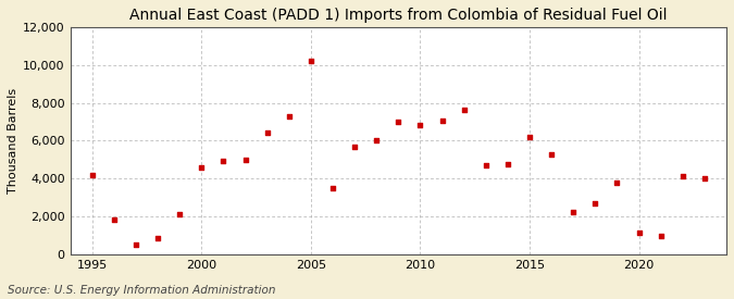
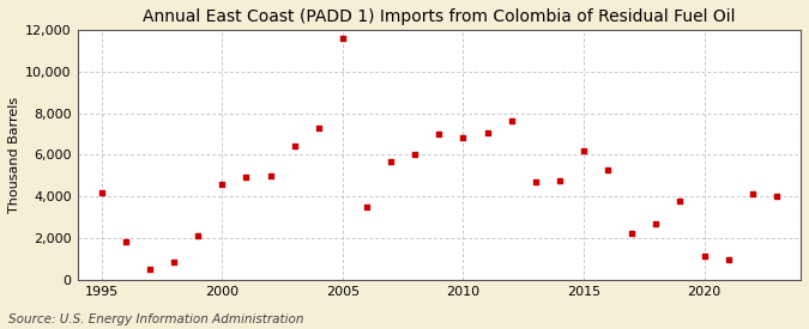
2005: 10,200 -> 11,600
